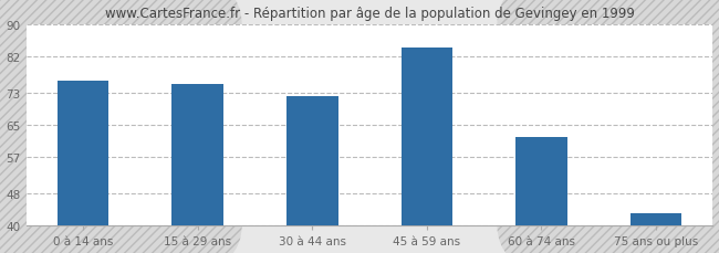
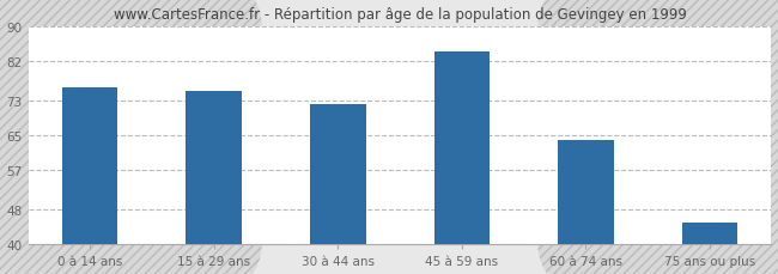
60 à 74 ans: 62 -> 64
75 ans ou plus: 43 -> 45
